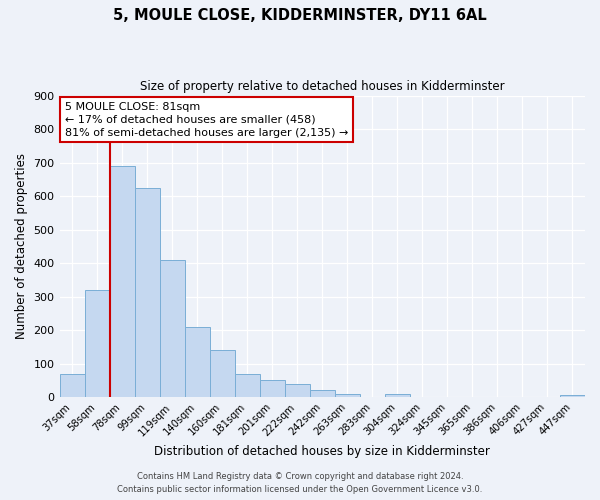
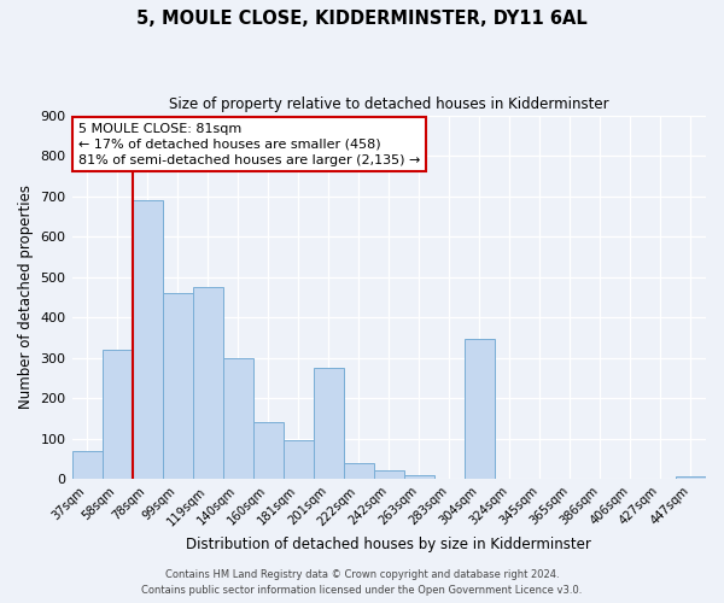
99sqm: 625 -> 460
119sqm: 410 -> 475
140sqm: 210 -> 300
181sqm: 68 -> 95
201sqm: 50 -> 275
304sqm: 10 -> 345
